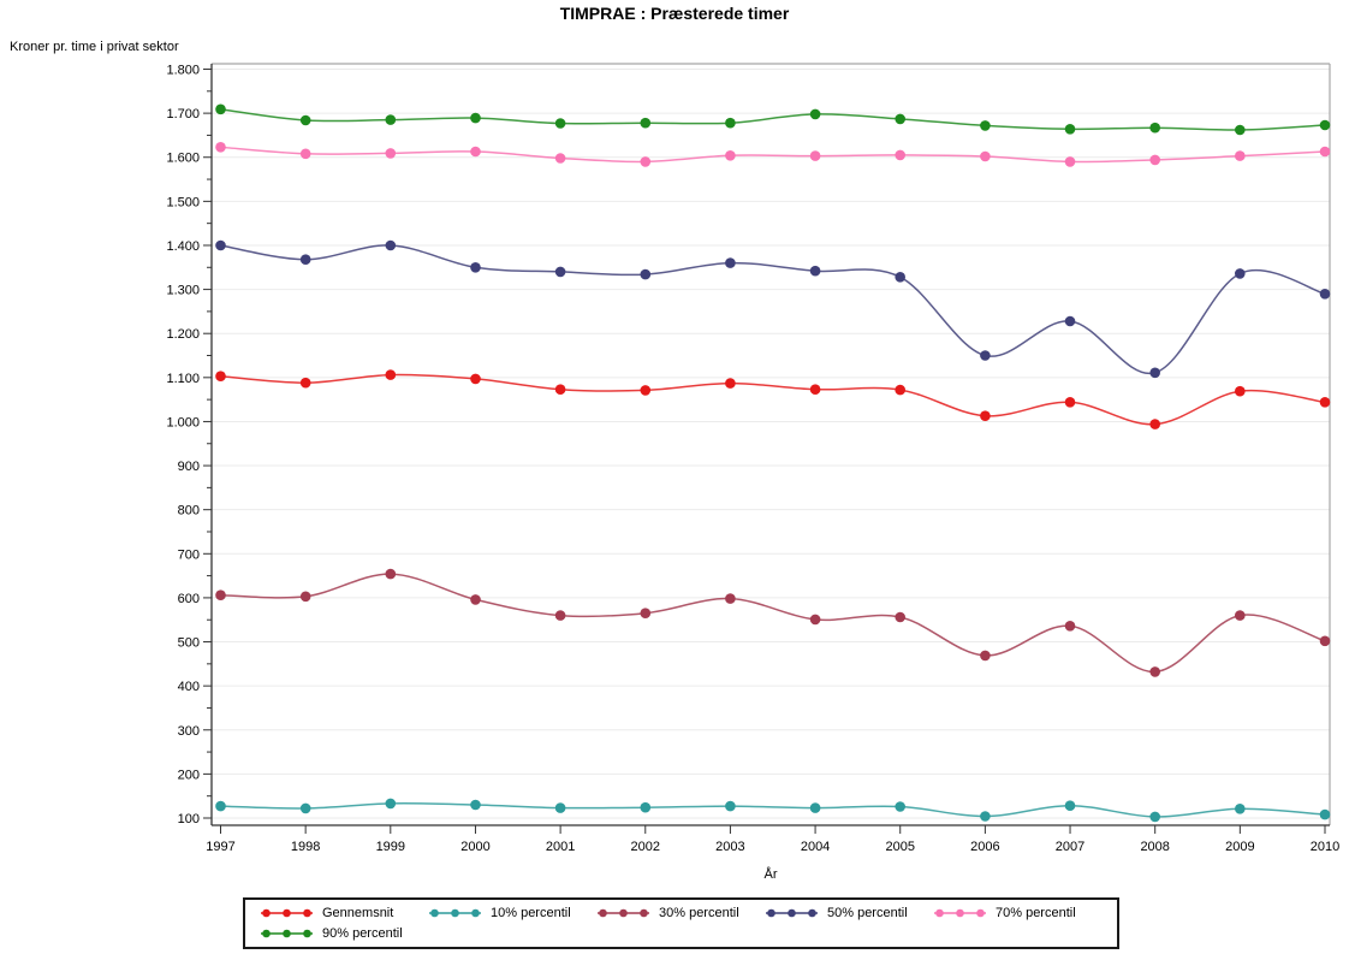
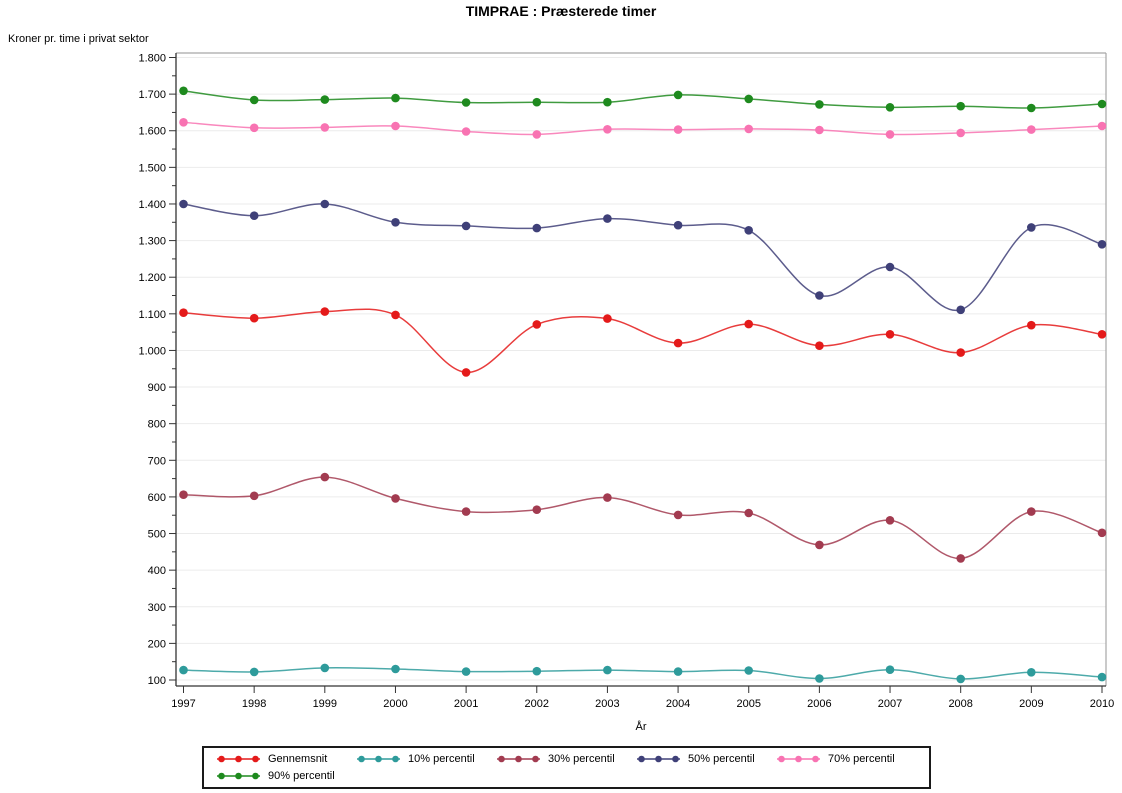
Gennemsnit/2001: 1070 -> 940
Gennemsnit/2004: 1070 -> 1020
